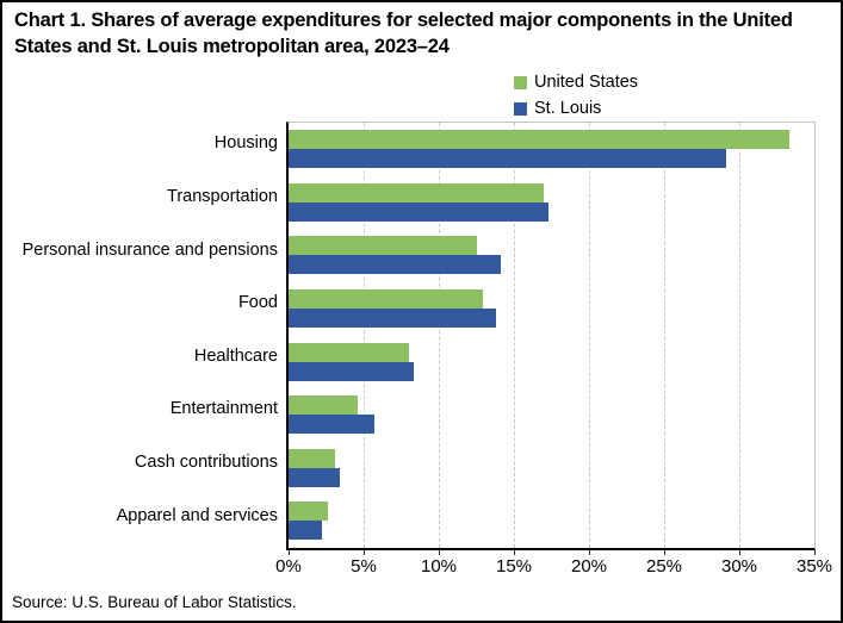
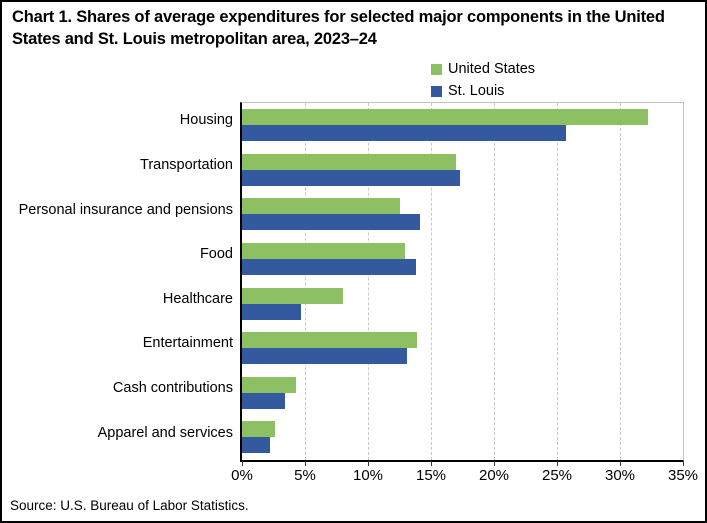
United States/Housing: 33.3% -> 32.2%
St. Louis/Housing: 29.1% -> 25.7%
St. Louis/Healthcare: 8.3% -> 4.7%
United States/Entertainment: 4.6% -> 13.9%
St. Louis/Entertainment: 5.7% -> 13.1%
United States/Cash contributions: 3.1% -> 4.3%
